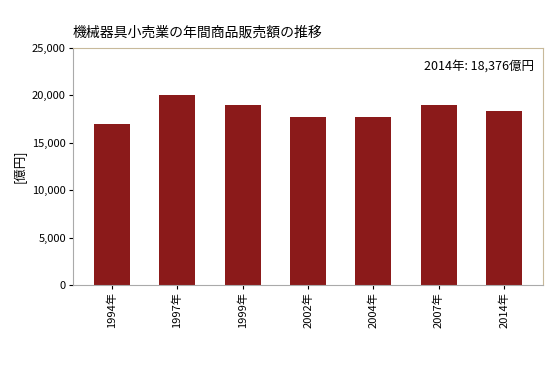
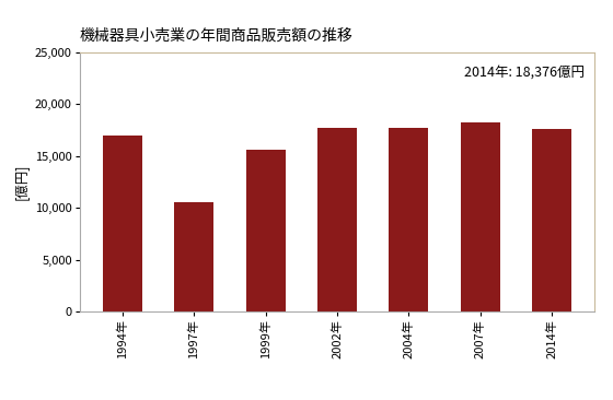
1997年: 20,000 -> 10,600
1999年: 19,000 -> 15,600
2007年: 19,000 -> 18,200
2014年: 18,400 -> 17,600
